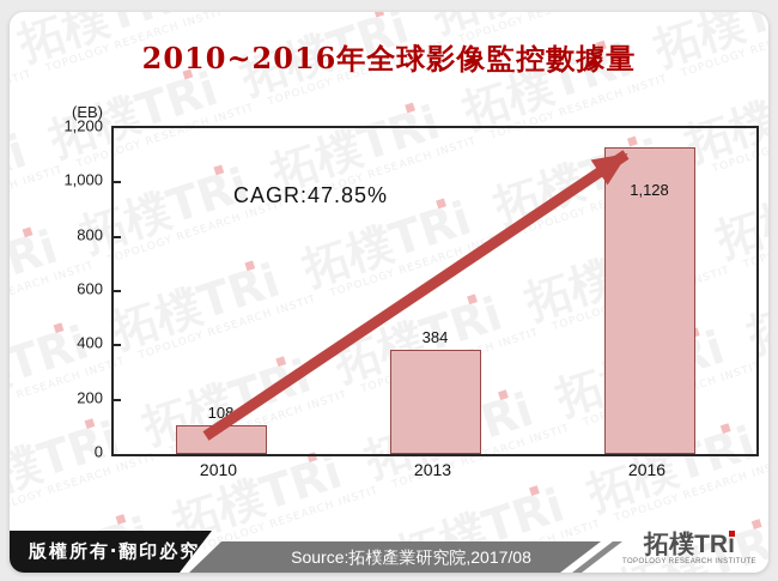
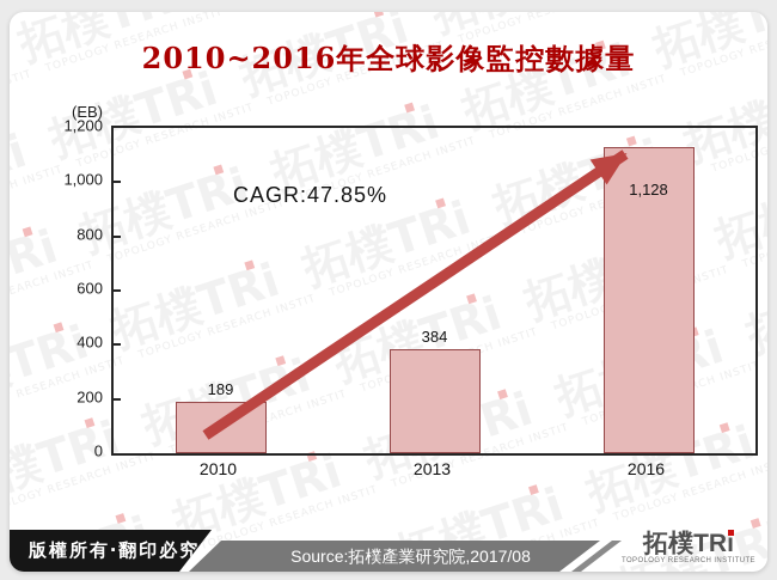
2010: 108 -> 189
